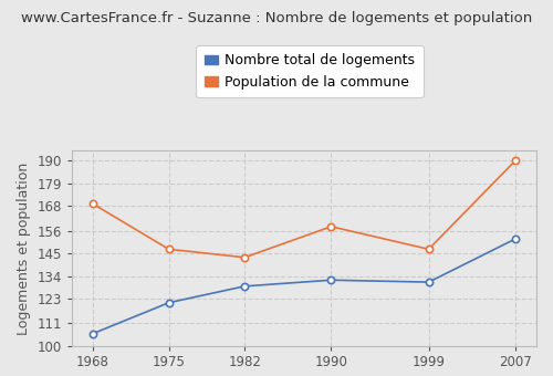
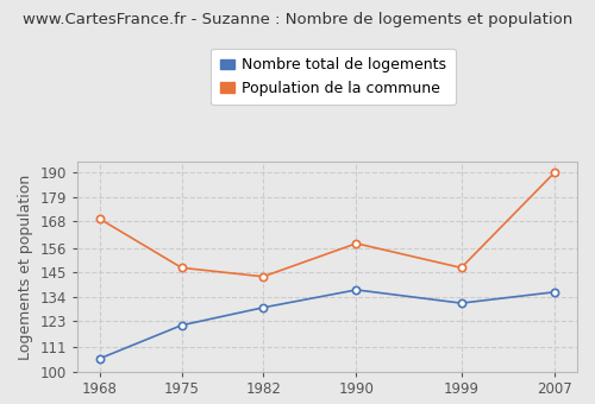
Nombre total de logements/1990: 132 -> 137
Nombre total de logements/2007: 152 -> 136
